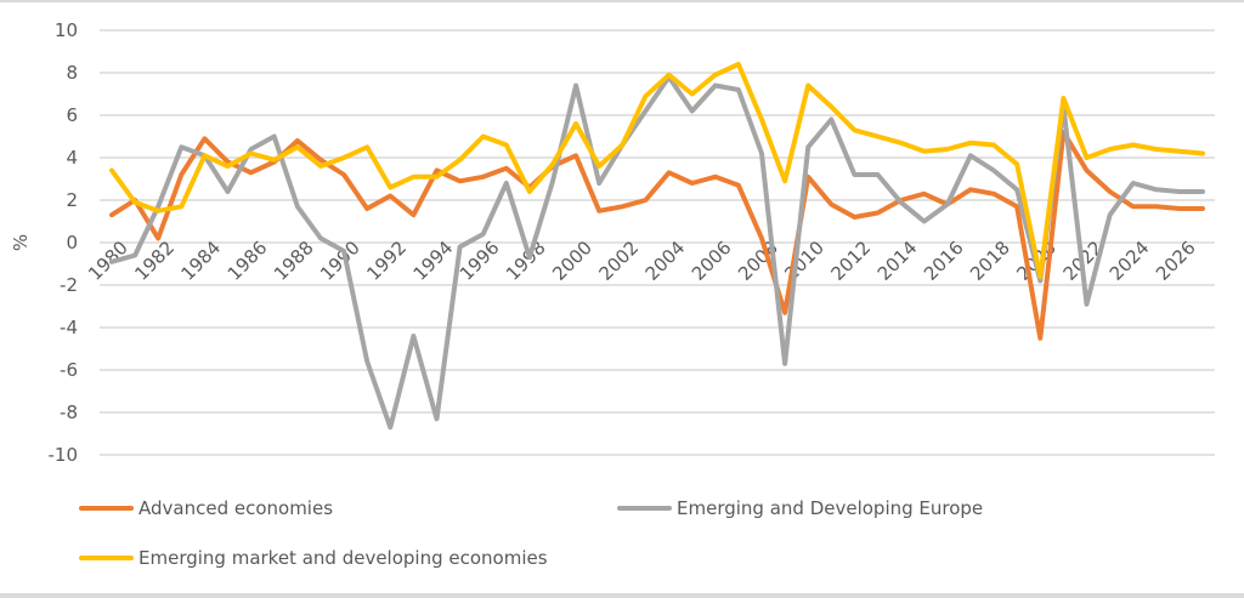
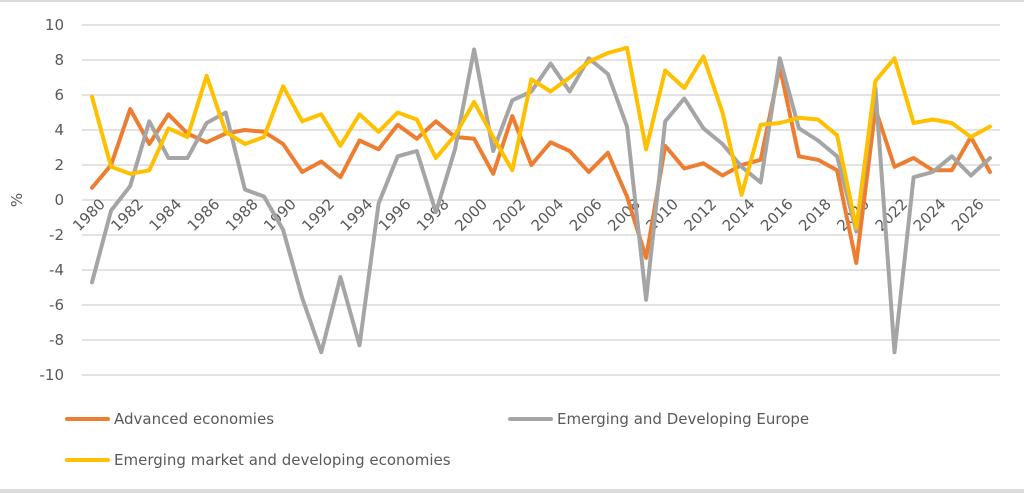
Advanced economies/1980: 1.3 -> 0.7
Emerging and Developing Europe/1980: -0.9 -> -4.7
Emerging market and developing economies/1980: 3.4 -> 5.9
Advanced economies/1982: 0.2 -> 5.2
Emerging and Developing Europe/1982: 1.7 -> 0.8
Emerging and Developing Europe/1984: 4.1 -> 2.4
Emerging market and developing economies/1986: 4.2 -> 7.1
Advanced economies/1988: 4.8 -> 4.0
Emerging and Developing Europe/1988: 1.7 -> 0.6
Emerging market and developing economies/1988: 4.5 -> 3.2
Emerging and Developing Europe/1990: -0.4 -> -1.7
Emerging market and developing economies/1990: 4.0 -> 6.5
Emerging market and developing economies/1992: 2.6 -> 4.9
Emerging market and developing economies/1994: 3.1 -> 4.9
Advanced economies/1996: 3.1 -> 4.3
Emerging and Developing Europe/1996: 0.4 -> 2.5
Advanced economies/1998: 2.6 -> 4.5
Advanced economies/2000: 4.1 -> 3.5
Emerging and Developing Europe/2000: 7.4 -> 8.6
Advanced economies/2002: 1.7 -> 4.8
Emerging and Developing Europe/2002: 4.6 -> 5.7
Emerging market and developing economies/2002: 4.6 -> 1.7
Emerging market and developing economies/2004: 7.9 -> 6.2
Advanced economies/2006: 3.1 -> 1.6
Emerging and Developing Europe/2006: 7.4 -> 8.1
Emerging market and developing economies/2008: 5.8 -> 8.7
Advanced economies/2012: 1.2 -> 2.1
Emerging and Developing Europe/2012: 3.2 -> 4.1
Emerging market and developing economies/2012: 5.3 -> 8.2
Emerging market and developing economies/2014: 4.7 -> 0.3
Advanced economies/2016: 1.8 -> 7.6
Emerging and Developing Europe/2016: 1.8 -> 8.1
Advanced economies/2020: -4.5 -> -3.6
Advanced economies/2022: 3.4 -> 1.9
Emerging and Developing Europe/2022: -2.9 -> -8.7
Emerging market and developing economies/2022: 4.0 -> 8.1
Emerging and Developing Europe/2024: 2.8 -> 1.6
Advanced economies/2026: 1.6 -> 3.6
Emerging and Developing Europe/2026: 2.4 -> 1.4
Emerging market and developing economies/2026: 4.3 -> 3.6
